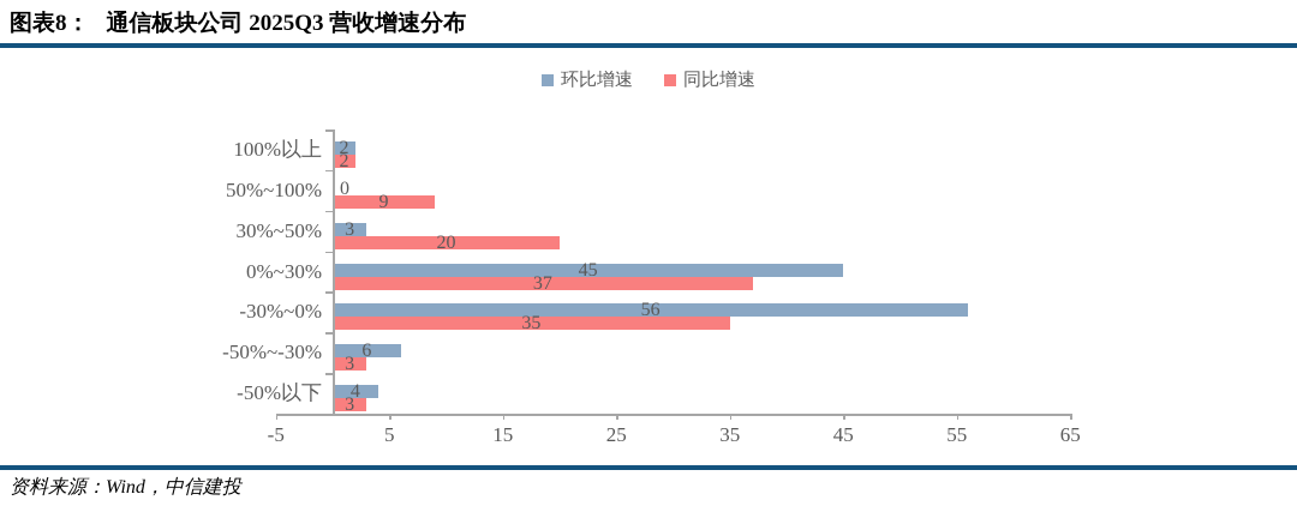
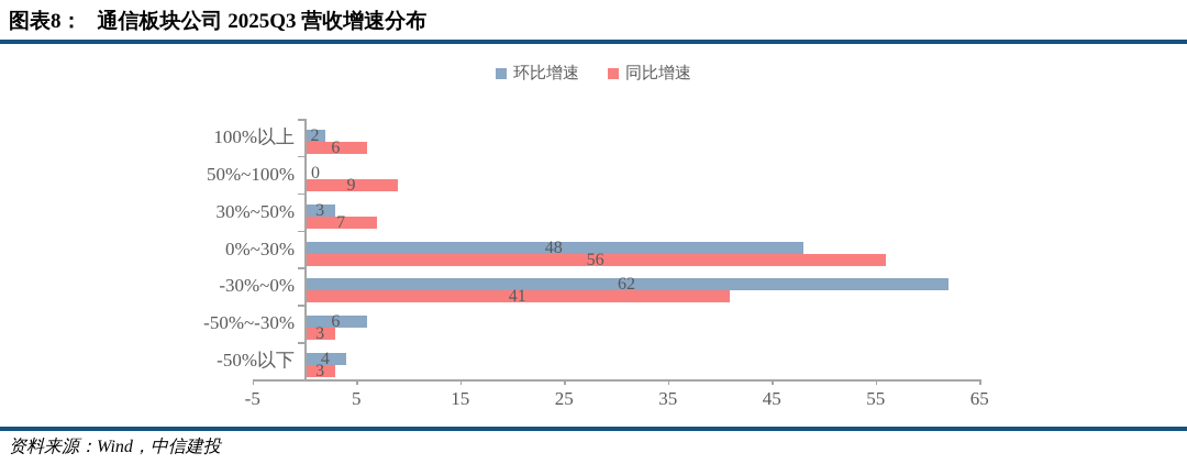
同比增速/100%以上: 2 -> 6
同比增速/30%~50%: 20 -> 7
环比增速/0%~30%: 45 -> 48
同比增速/0%~30%: 37 -> 56
环比增速/-30%~0%: 56 -> 62
同比增速/-30%~0%: 35 -> 41
